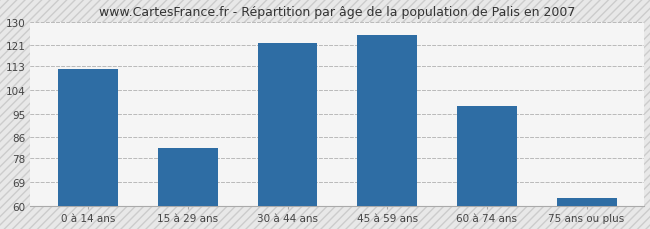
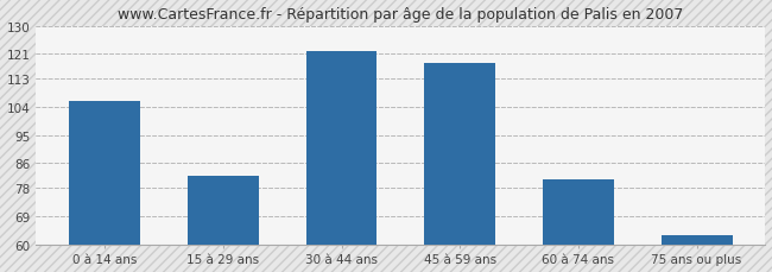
0 à 14 ans: 112 -> 106
45 à 59 ans: 125 -> 118
60 à 74 ans: 98 -> 81
